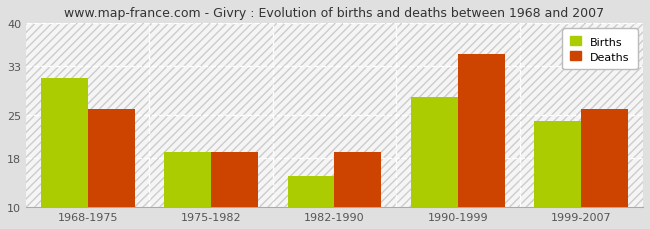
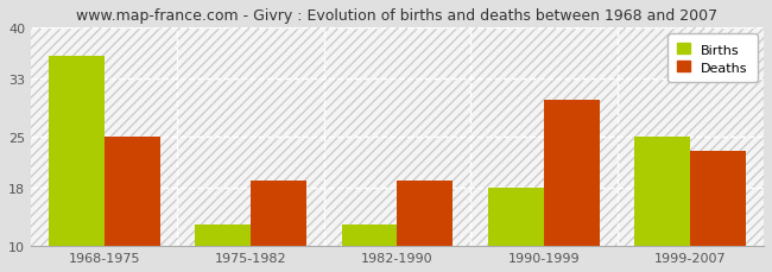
Births/1968-1975: 31 -> 36
Deaths/1968-1975: 26 -> 25
Births/1975-1982: 19 -> 13
Births/1982-1990: 15 -> 13
Births/1990-1999: 28 -> 18
Deaths/1990-1999: 35 -> 30
Births/1999-2007: 24 -> 25
Deaths/1999-2007: 26 -> 23
